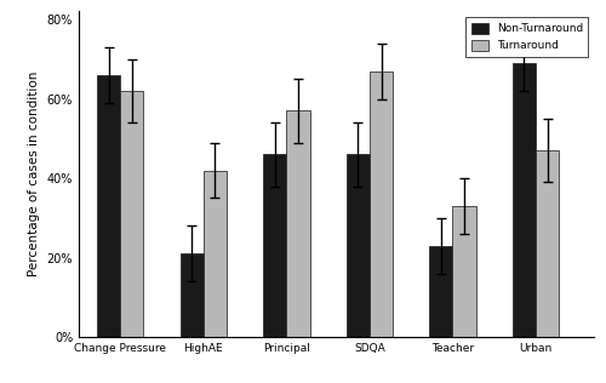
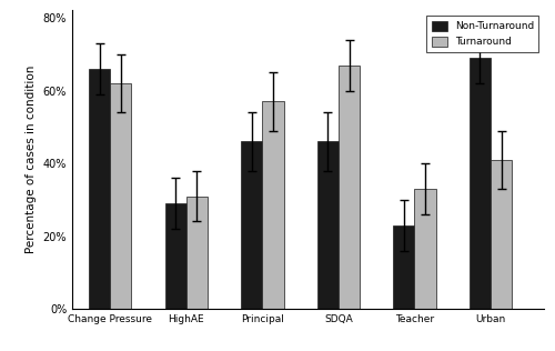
Non-Turnaround/HighAE: 21% -> 29%
Turnaround/HighAE: 42% -> 31%
Turnaround/Urban: 47% -> 41%
